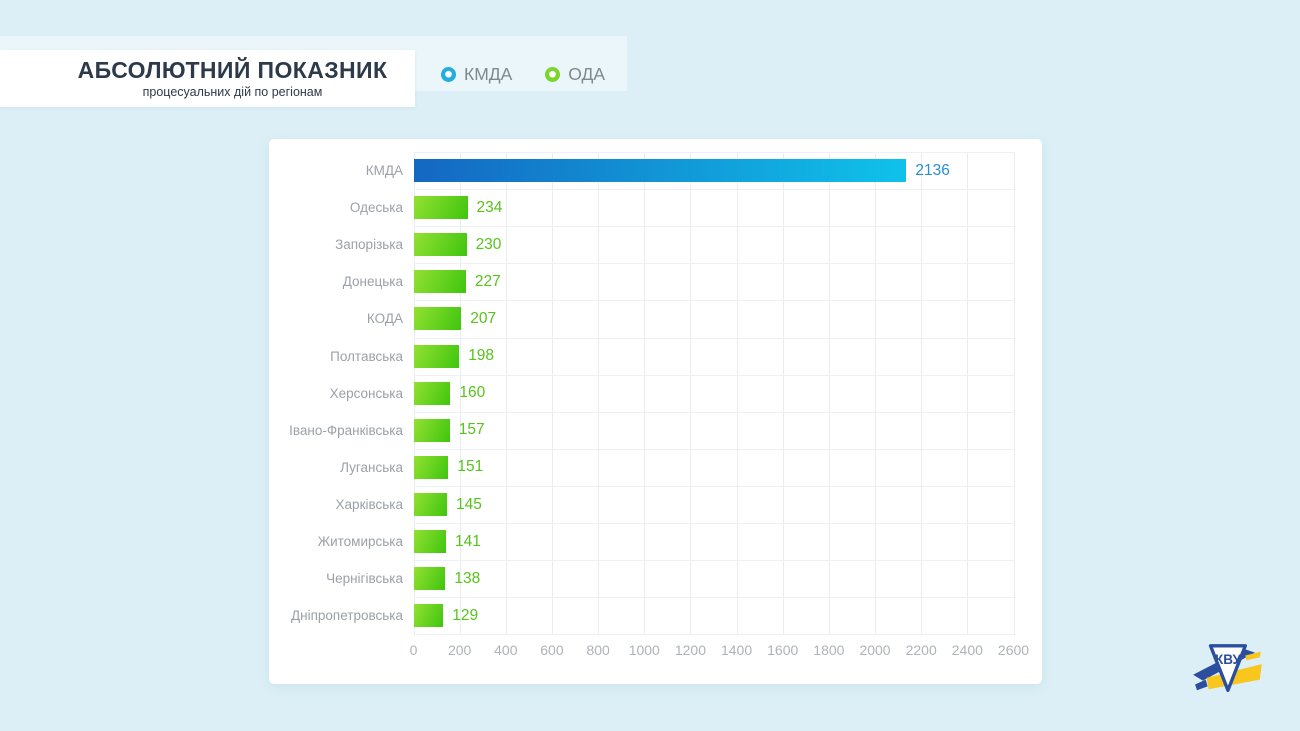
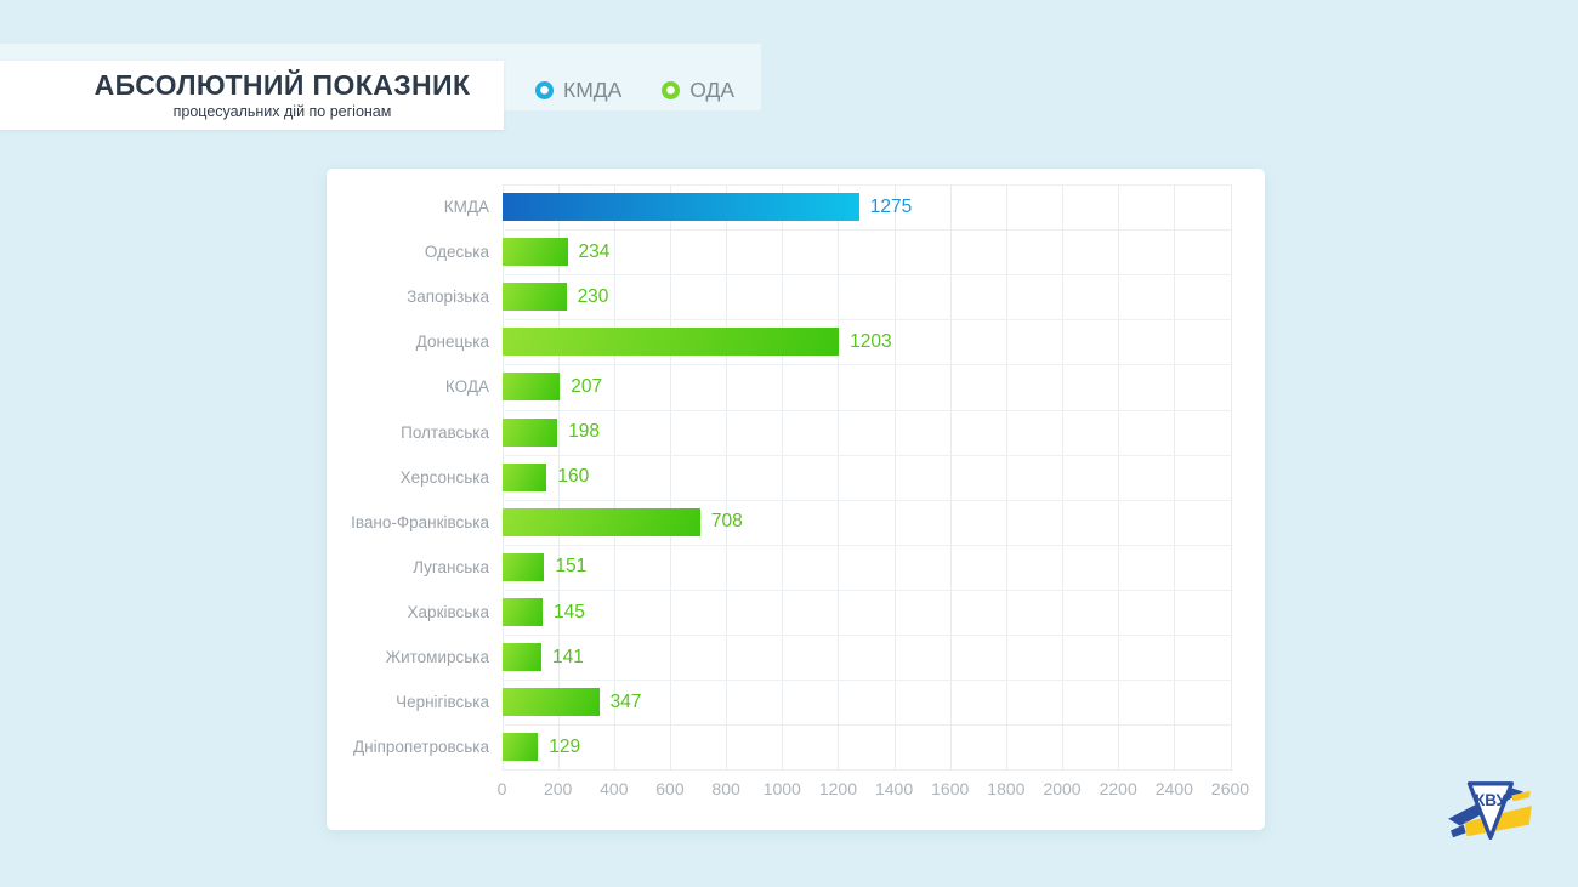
КМДА: 2136 -> 1275
Донецька: 227 -> 1203
Івано-Франківська: 157 -> 708
Чернігівська: 138 -> 347
